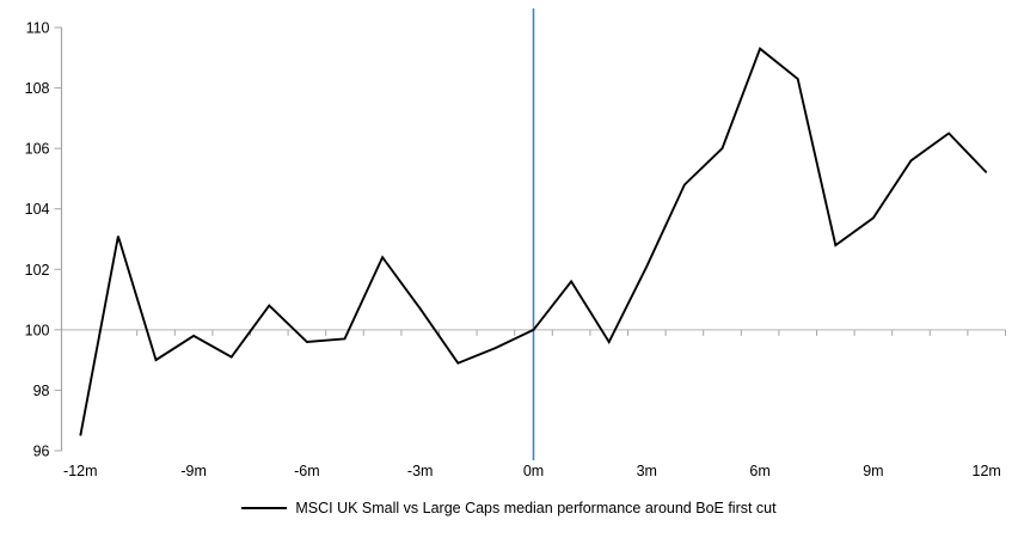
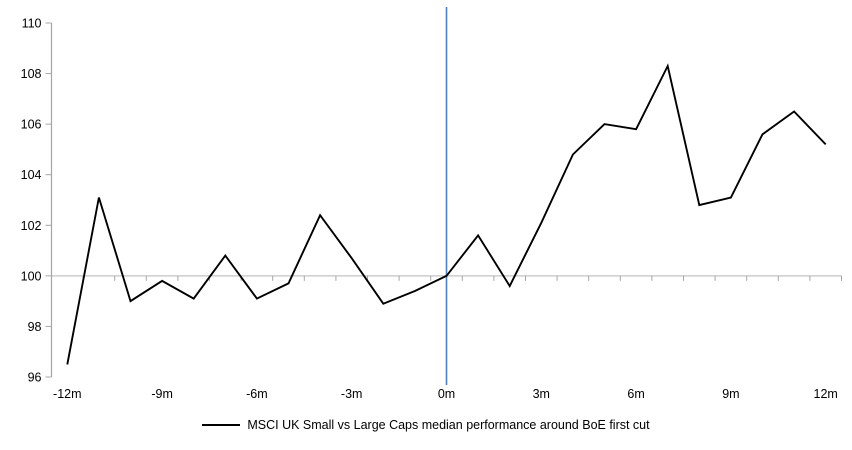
-6m: 99.6 -> 99.1
6m: 109.3 -> 105.8
9m: 103.7 -> 103.1
